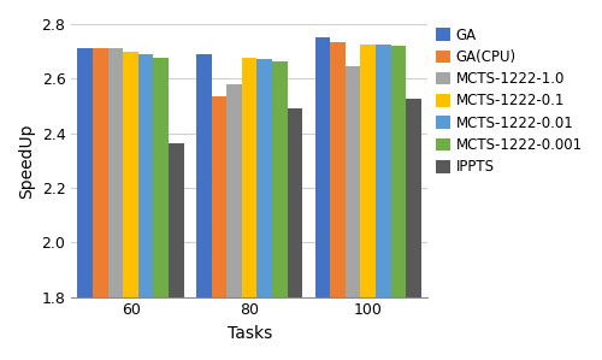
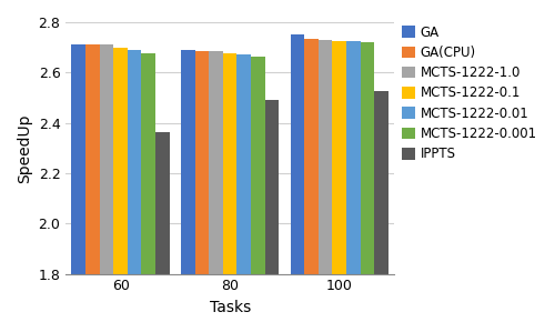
GA(CPU)/80: 2.535 -> 2.685
MCTS-1222-1.0/80: 2.580 -> 2.685
MCTS-1222-1.0/100: 2.645 -> 2.730
